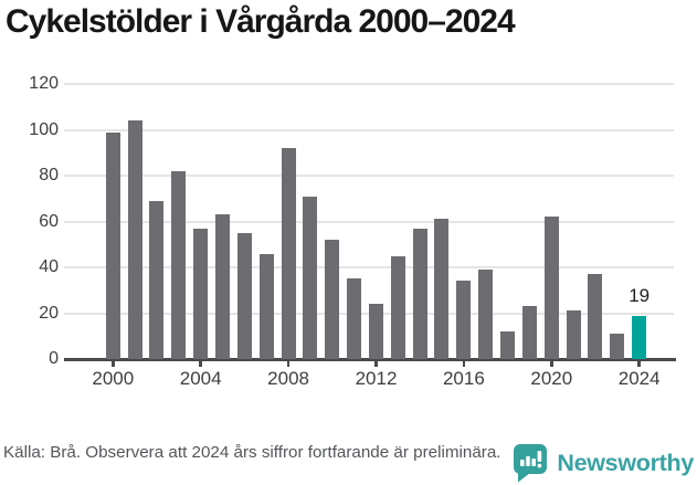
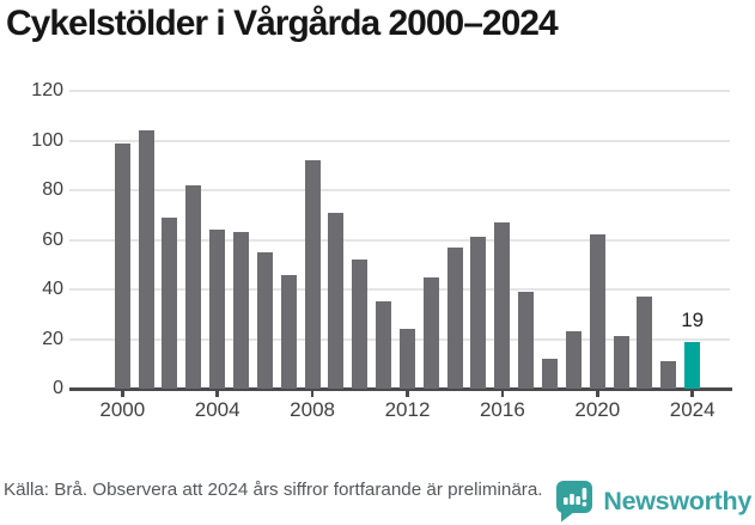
2004: 57 -> 64
2016: 34 -> 67
